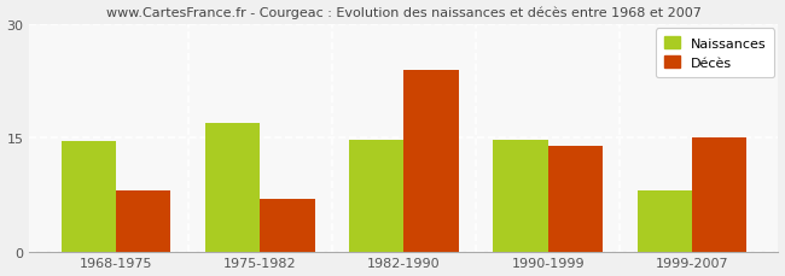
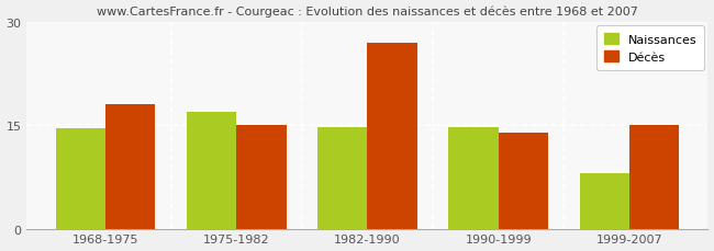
Décès/1968-1975: 8 -> 18
Décès/1975-1982: 7 -> 15
Décès/1982-1990: 24 -> 27
